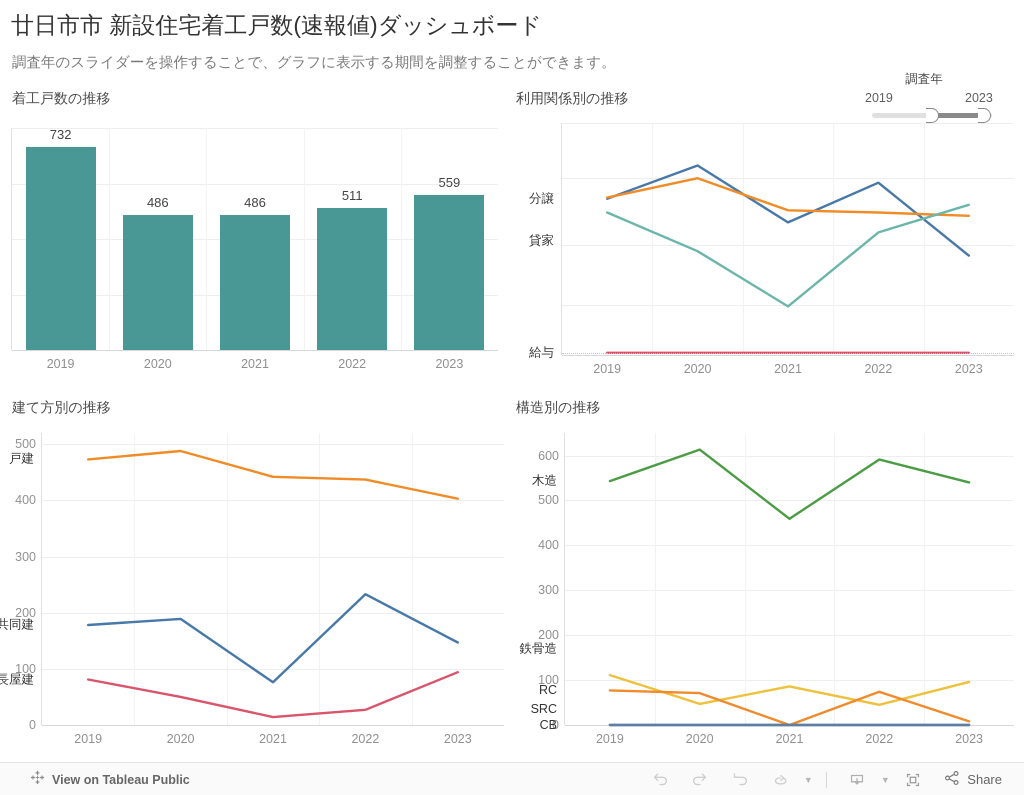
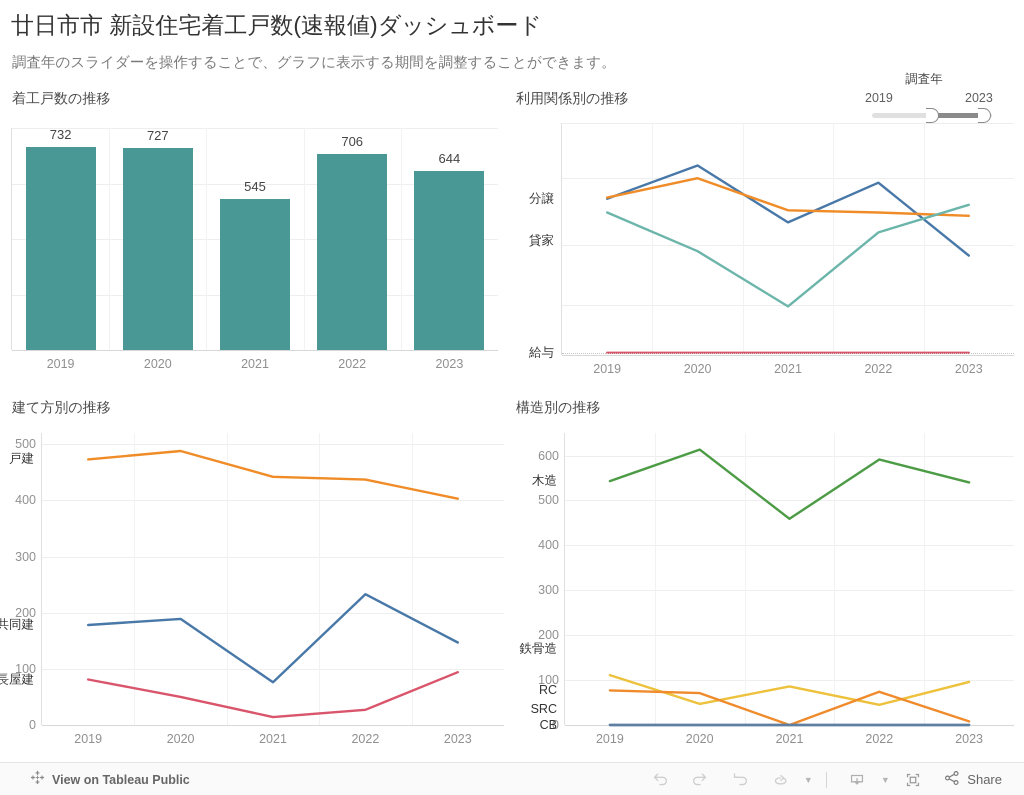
着工戸数の推移/2020: 486 -> 727
着工戸数の推移/2021: 486 -> 545
着工戸数の推移/2022: 511 -> 706
着工戸数の推移/2023: 559 -> 644
